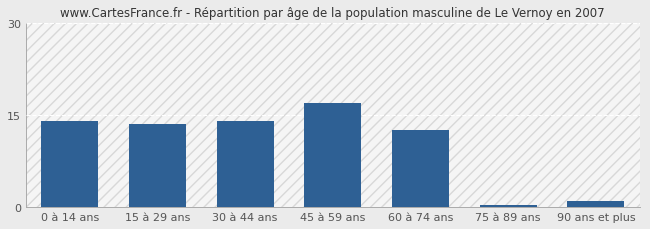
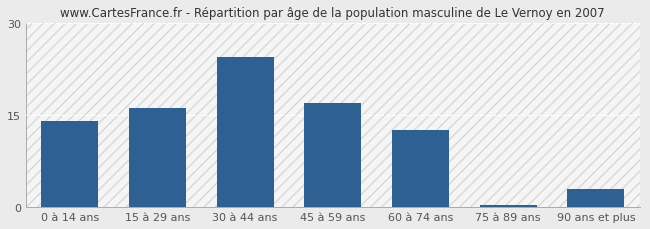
15 à 29 ans: 13.5 -> 16.2
30 à 44 ans: 14.0 -> 24.4
90 ans et plus: 1.0 -> 3.0
